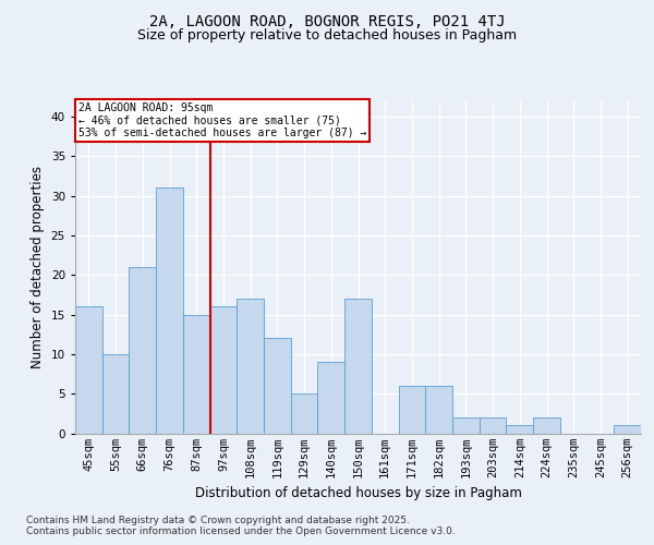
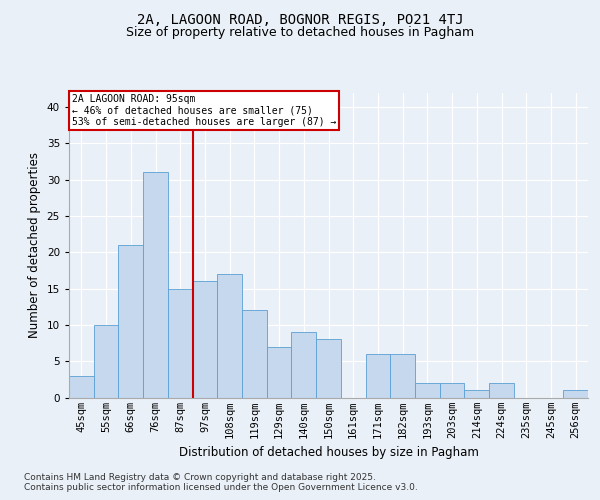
45sqm: 16 -> 3
129sqm: 5 -> 7
150sqm: 17 -> 8
